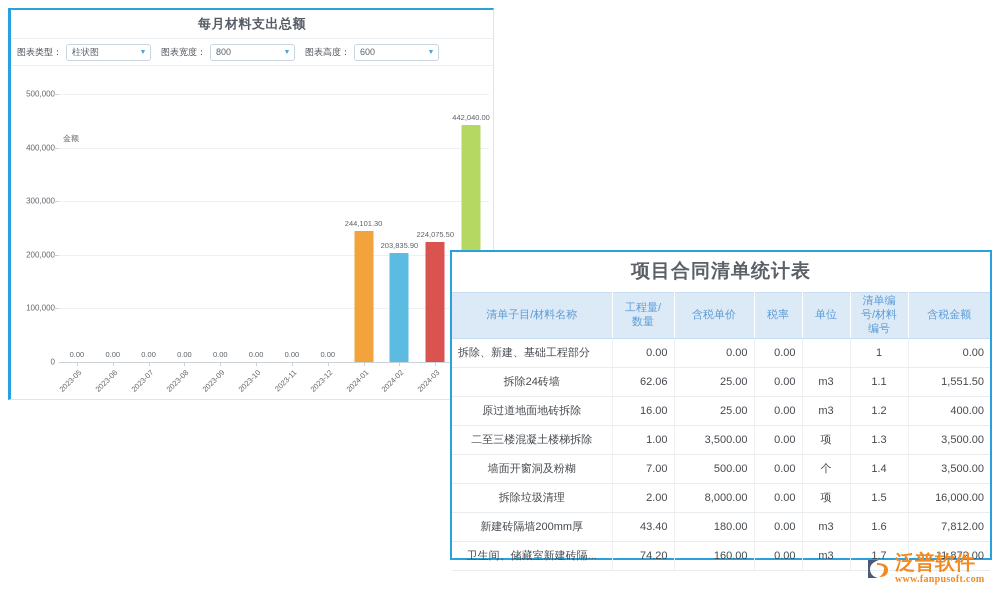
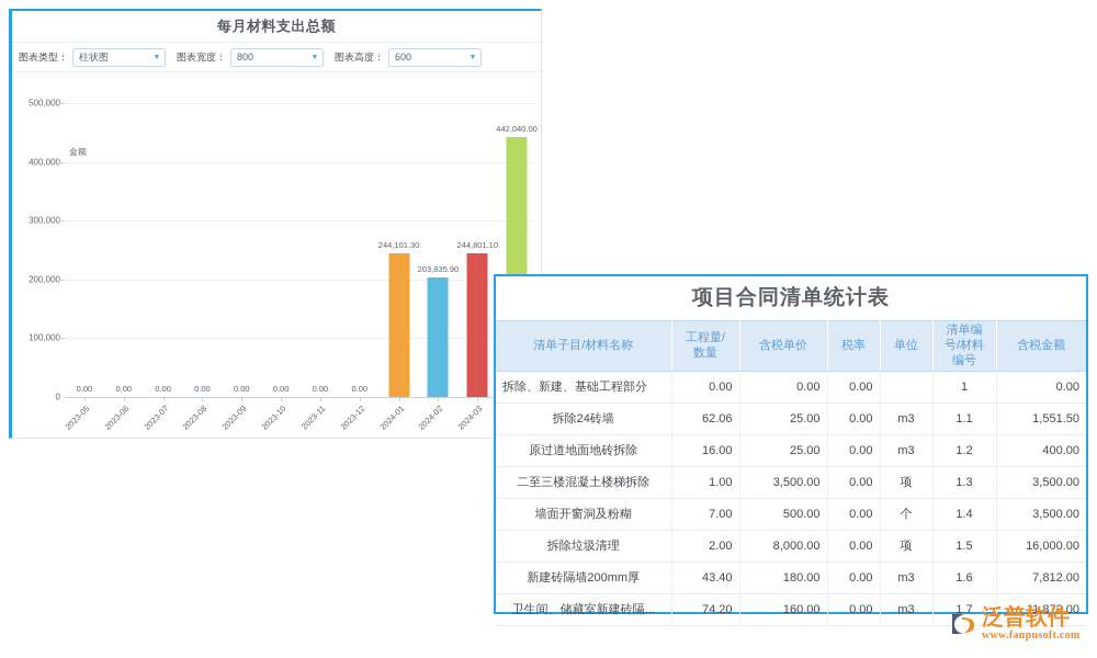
2024-03: 224,075.50 -> 244,801.10
